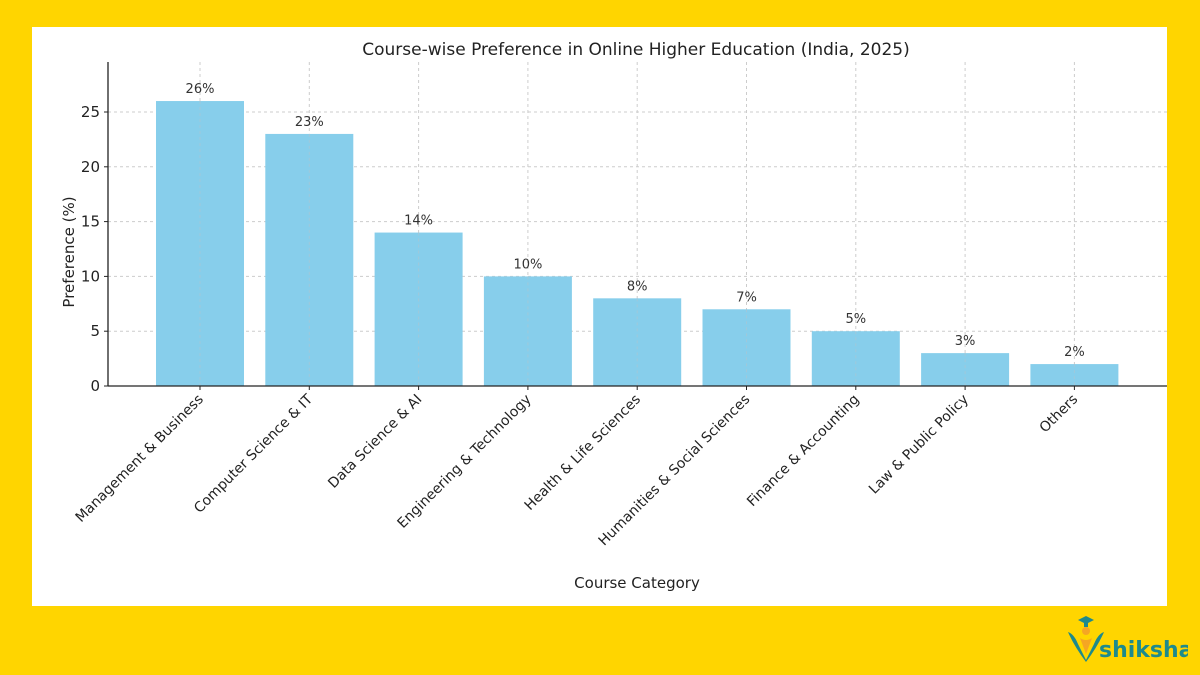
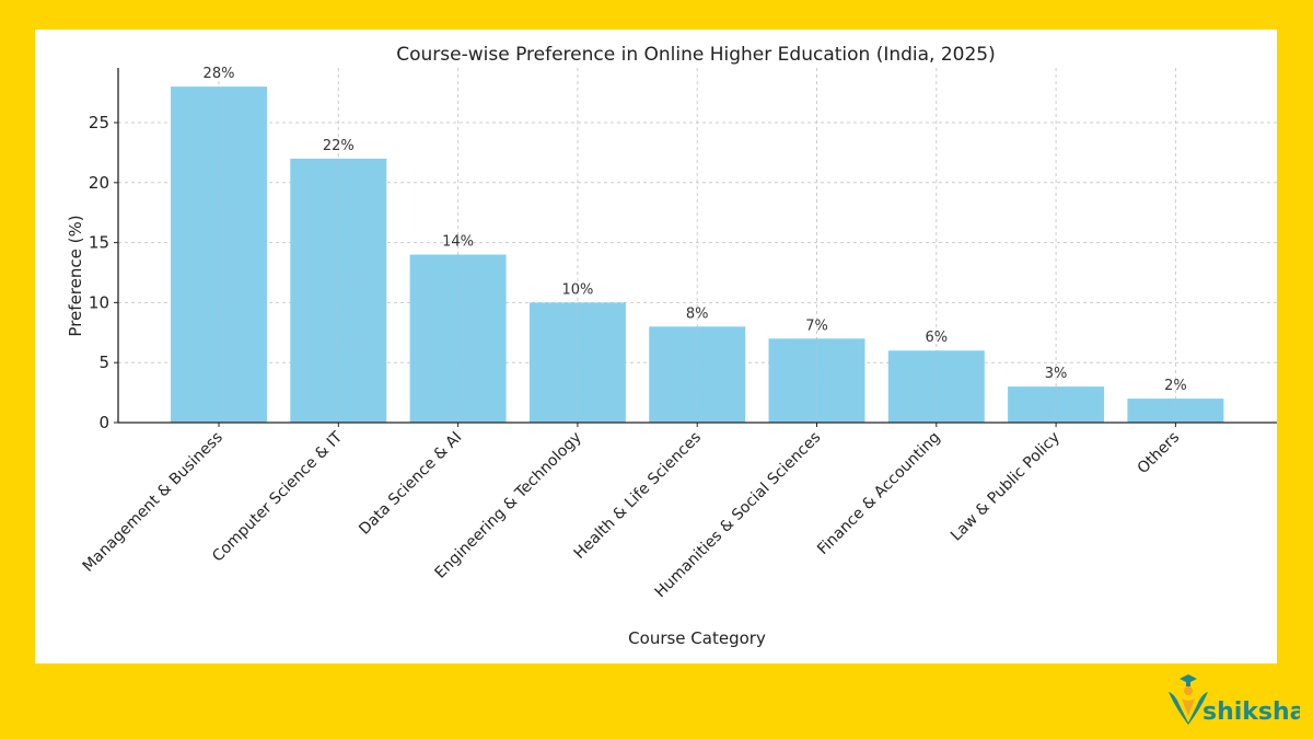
Management & Business: 26% -> 28%
Computer Science & IT: 23% -> 22%
Finance & Accounting: 5% -> 6%
